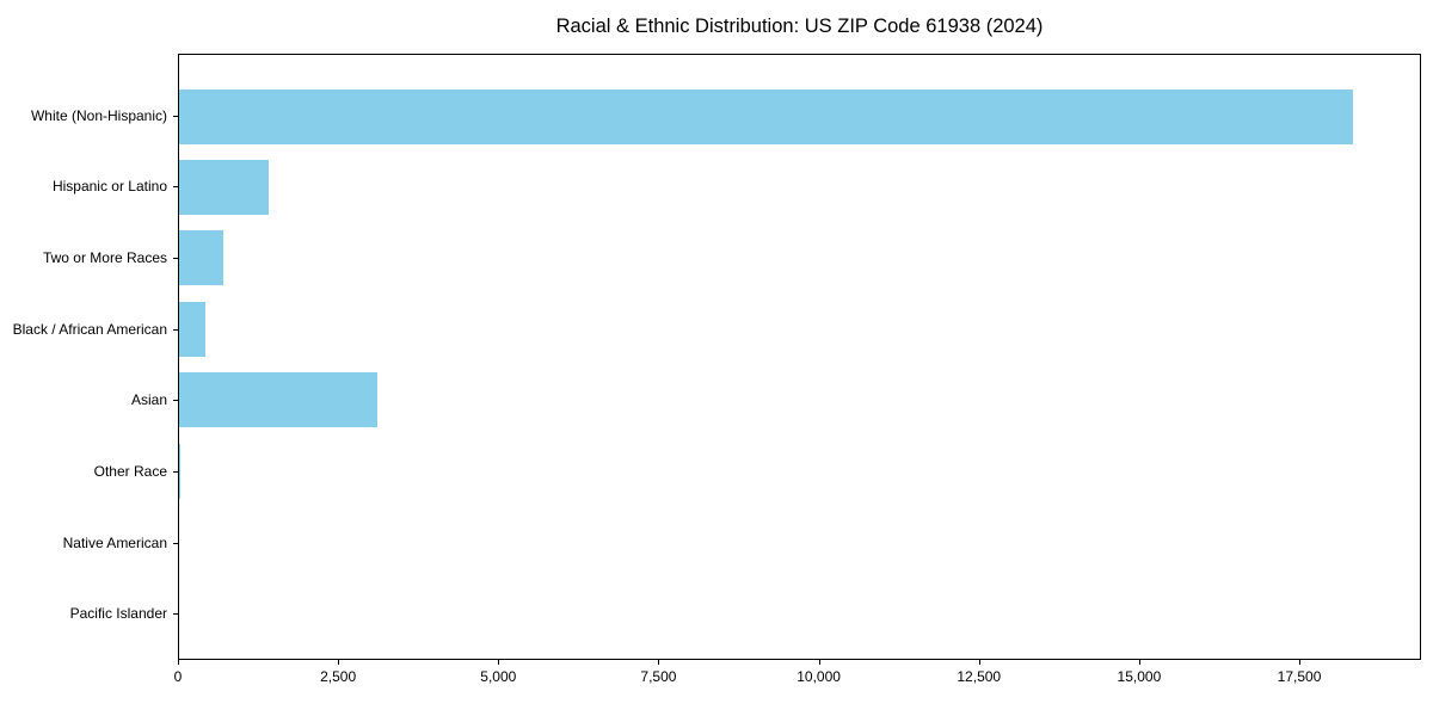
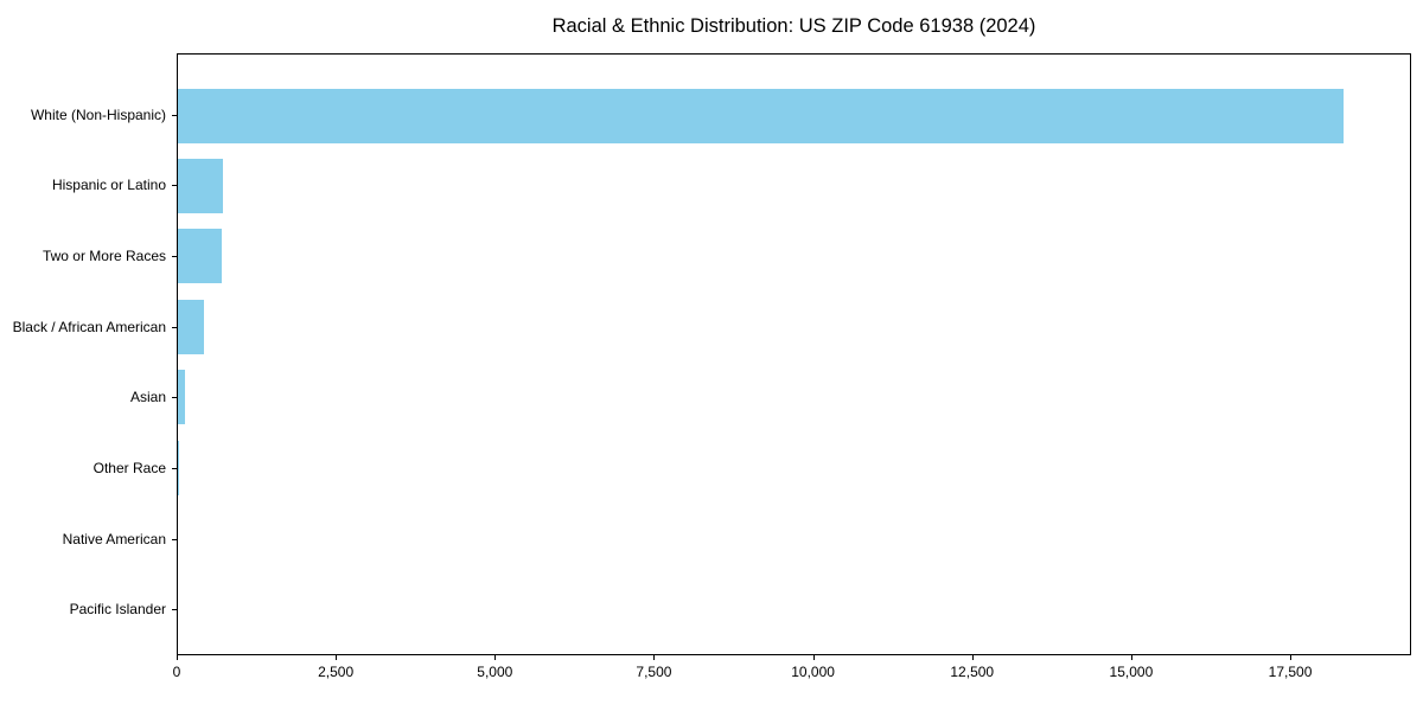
Hispanic or Latino: 1400 -> 700
Asian: 3100 -> 100
